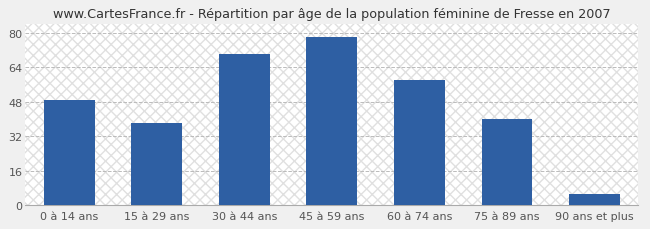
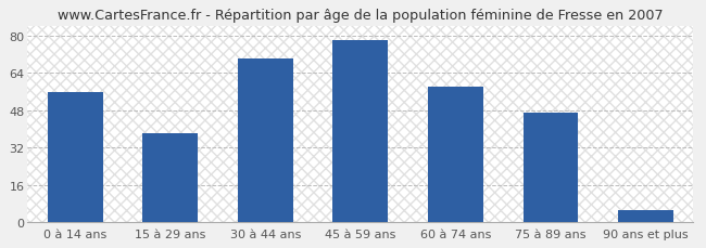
0 à 14 ans: 49 -> 56
75 à 89 ans: 40 -> 47
